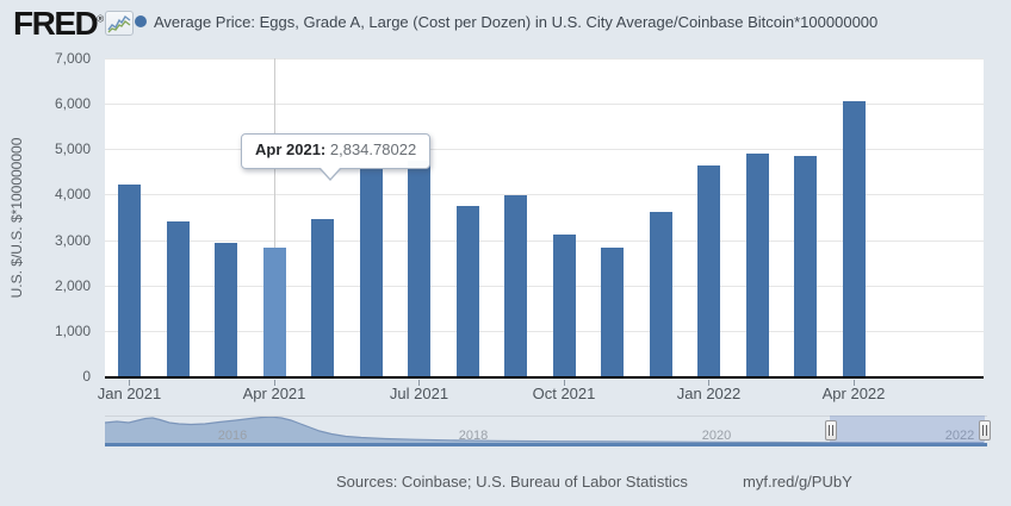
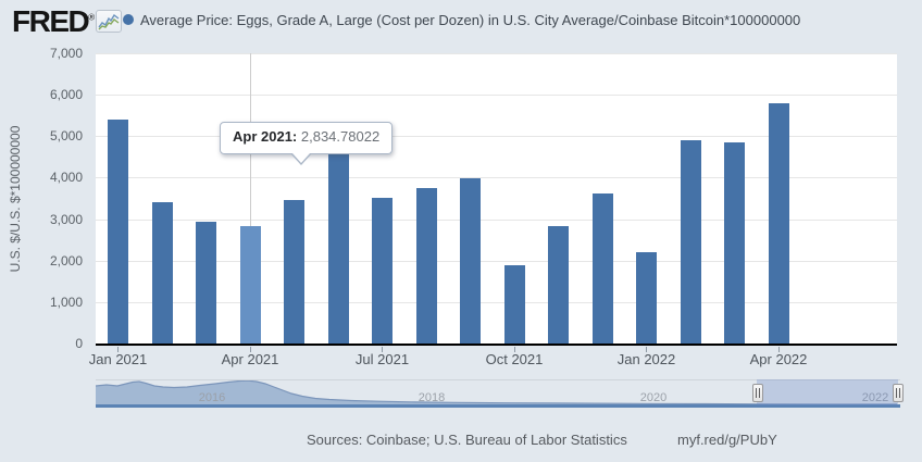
Jan 2021: 4200 -> 5400
Jul 2021: 4800 -> 3500
Oct 2021: 3100 -> 1900
Jan 2022: 4600 -> 2200
Apr 2022: 6000 -> 5800
